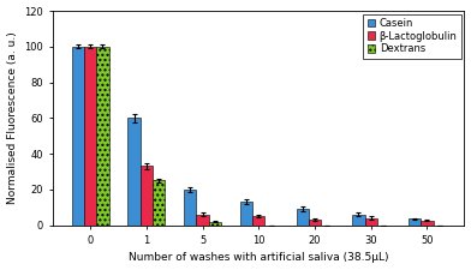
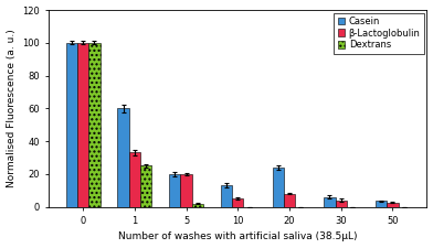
β-Lactoglobulin/5: 6 -> 20
Casein/20: 9 -> 24
β-Lactoglobulin/20: 3 -> 8
